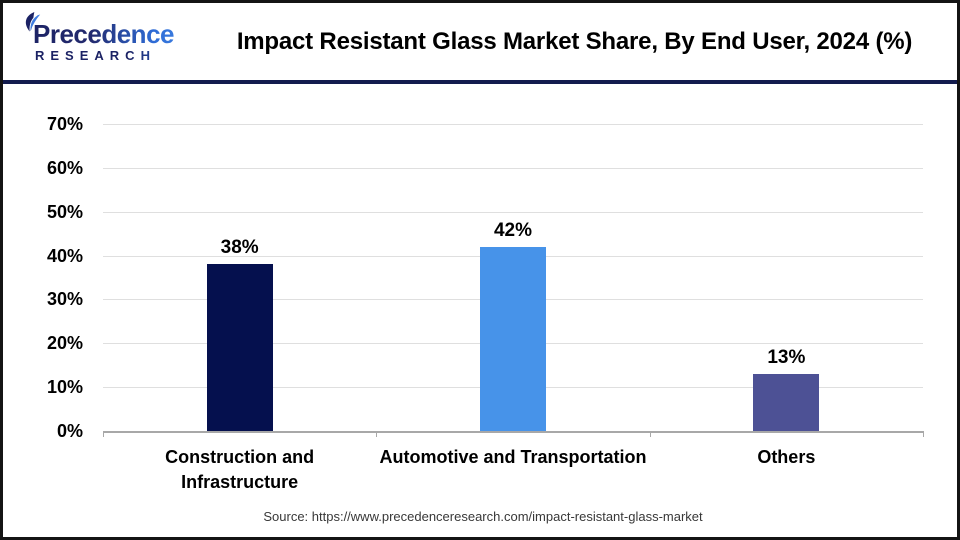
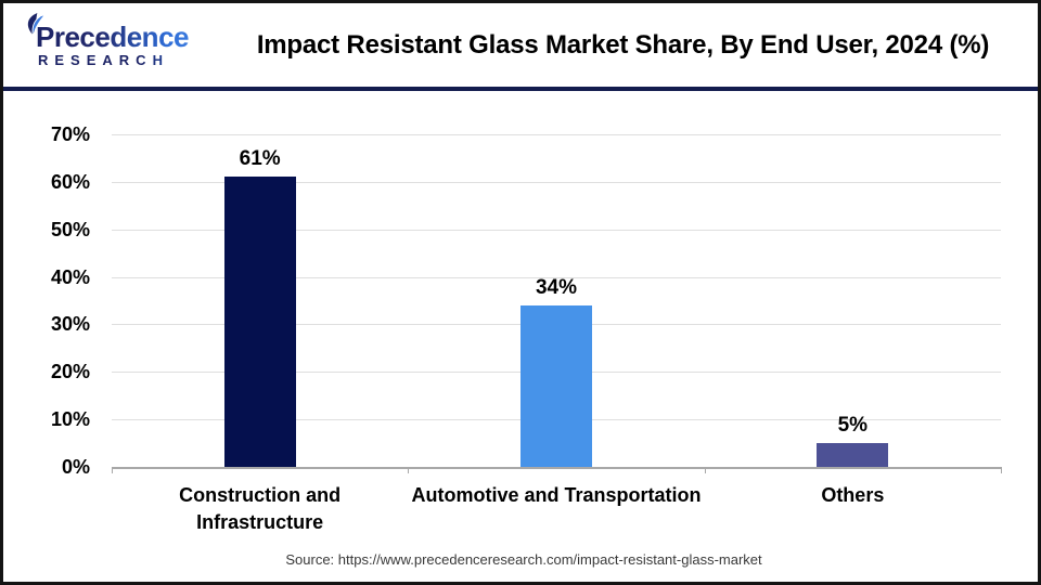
Construction and Infrastructure: 38% -> 61%
Automotive and Transportation: 42% -> 34%
Others: 13% -> 5%
